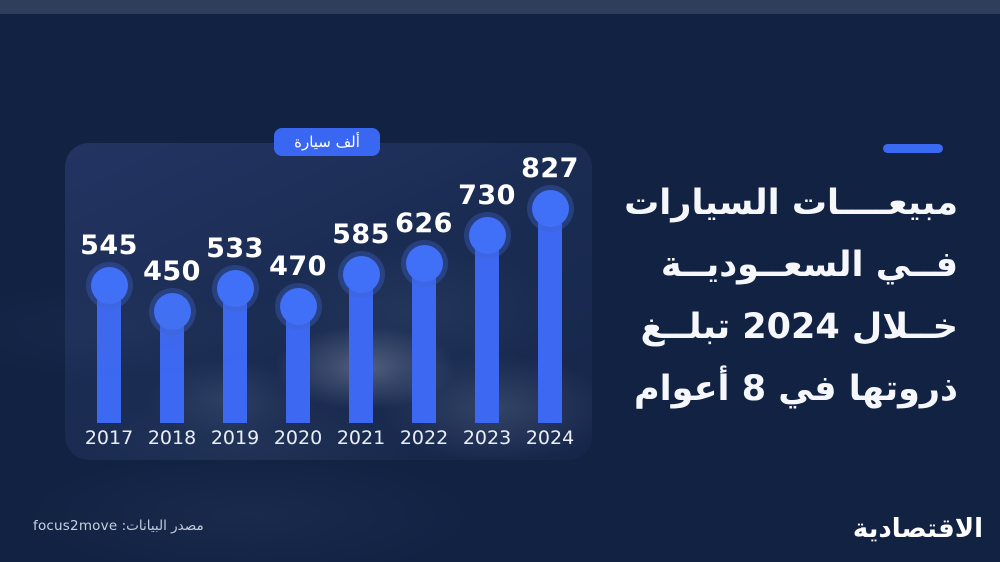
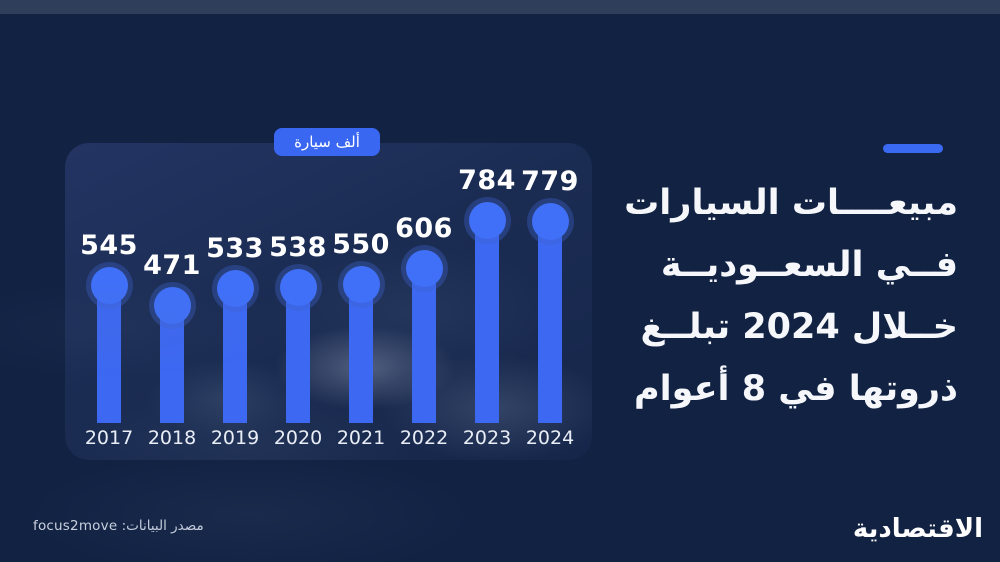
2018: 450 -> 471
2020: 470 -> 538
2021: 585 -> 550
2022: 626 -> 606
2023: 730 -> 784
2024: 827 -> 779
